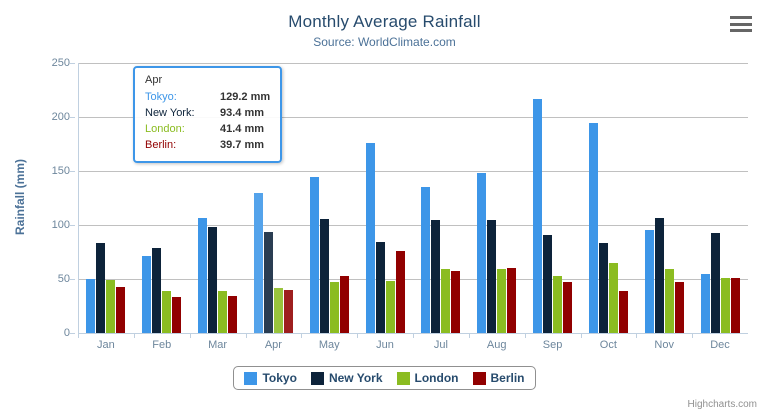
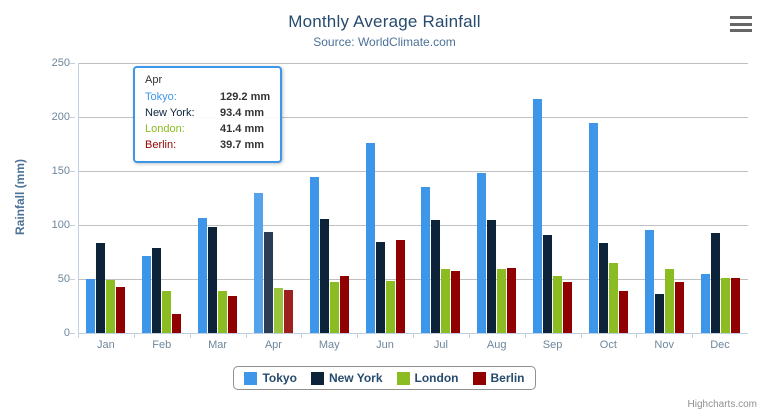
Berlin/Feb: 33 -> 18
Berlin/Jun: 76 -> 86
New York/Nov: 107 -> 36
